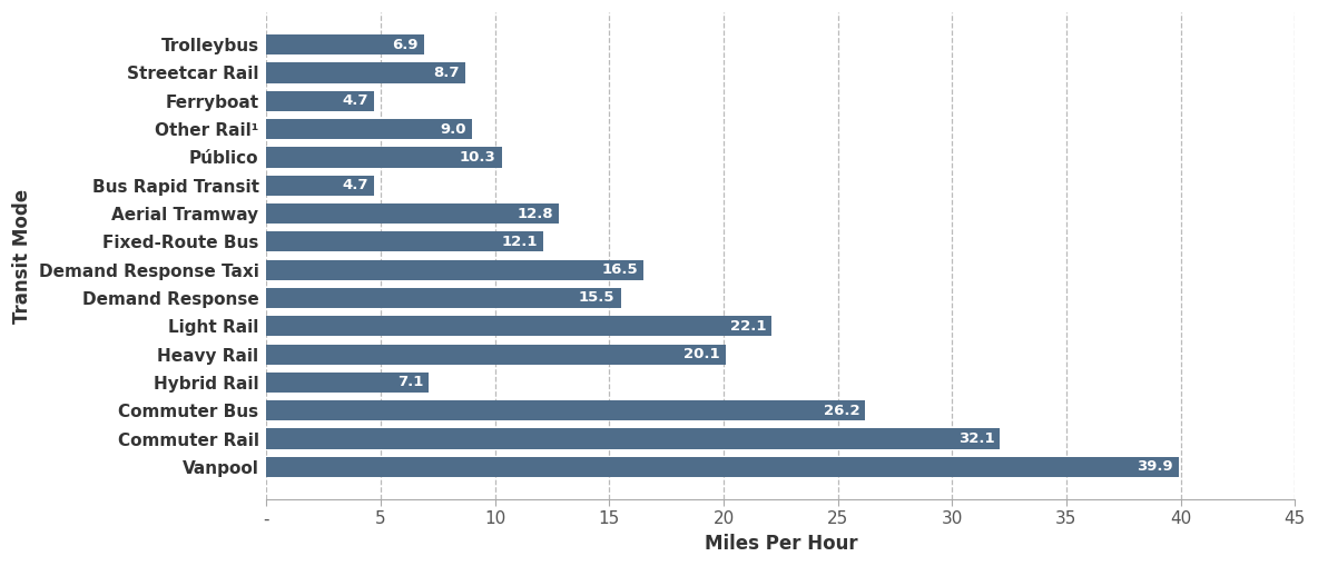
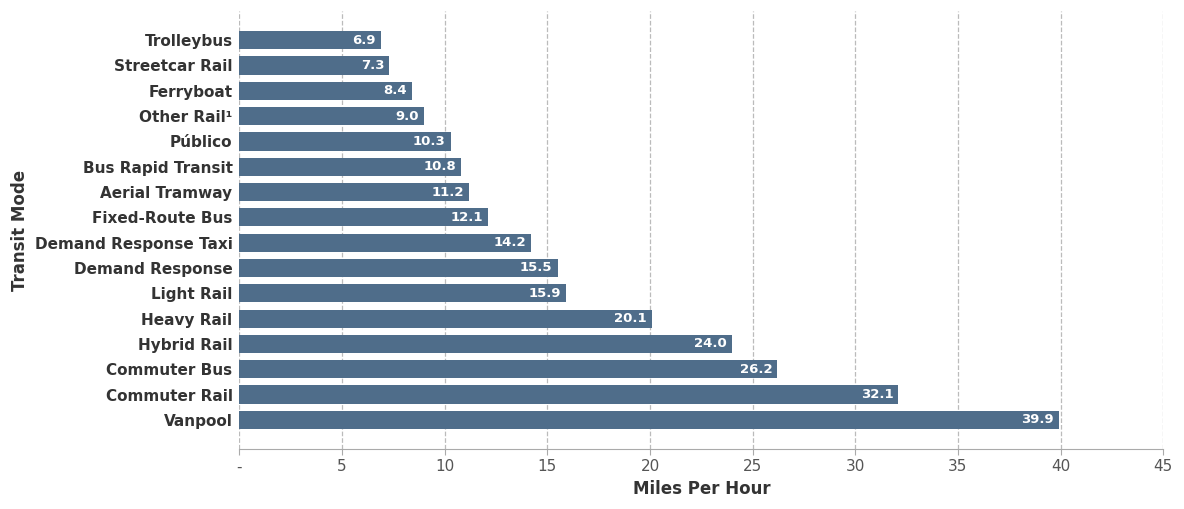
Streetcar Rail: 8.7 -> 7.3
Ferryboat: 4.7 -> 8.4
Bus Rapid Transit: 4.7 -> 10.8
Aerial Tramway: 12.8 -> 11.2
Demand Response Taxi: 16.5 -> 14.2
Light Rail: 22.1 -> 15.9
Hybrid Rail: 7.1 -> 24.0
